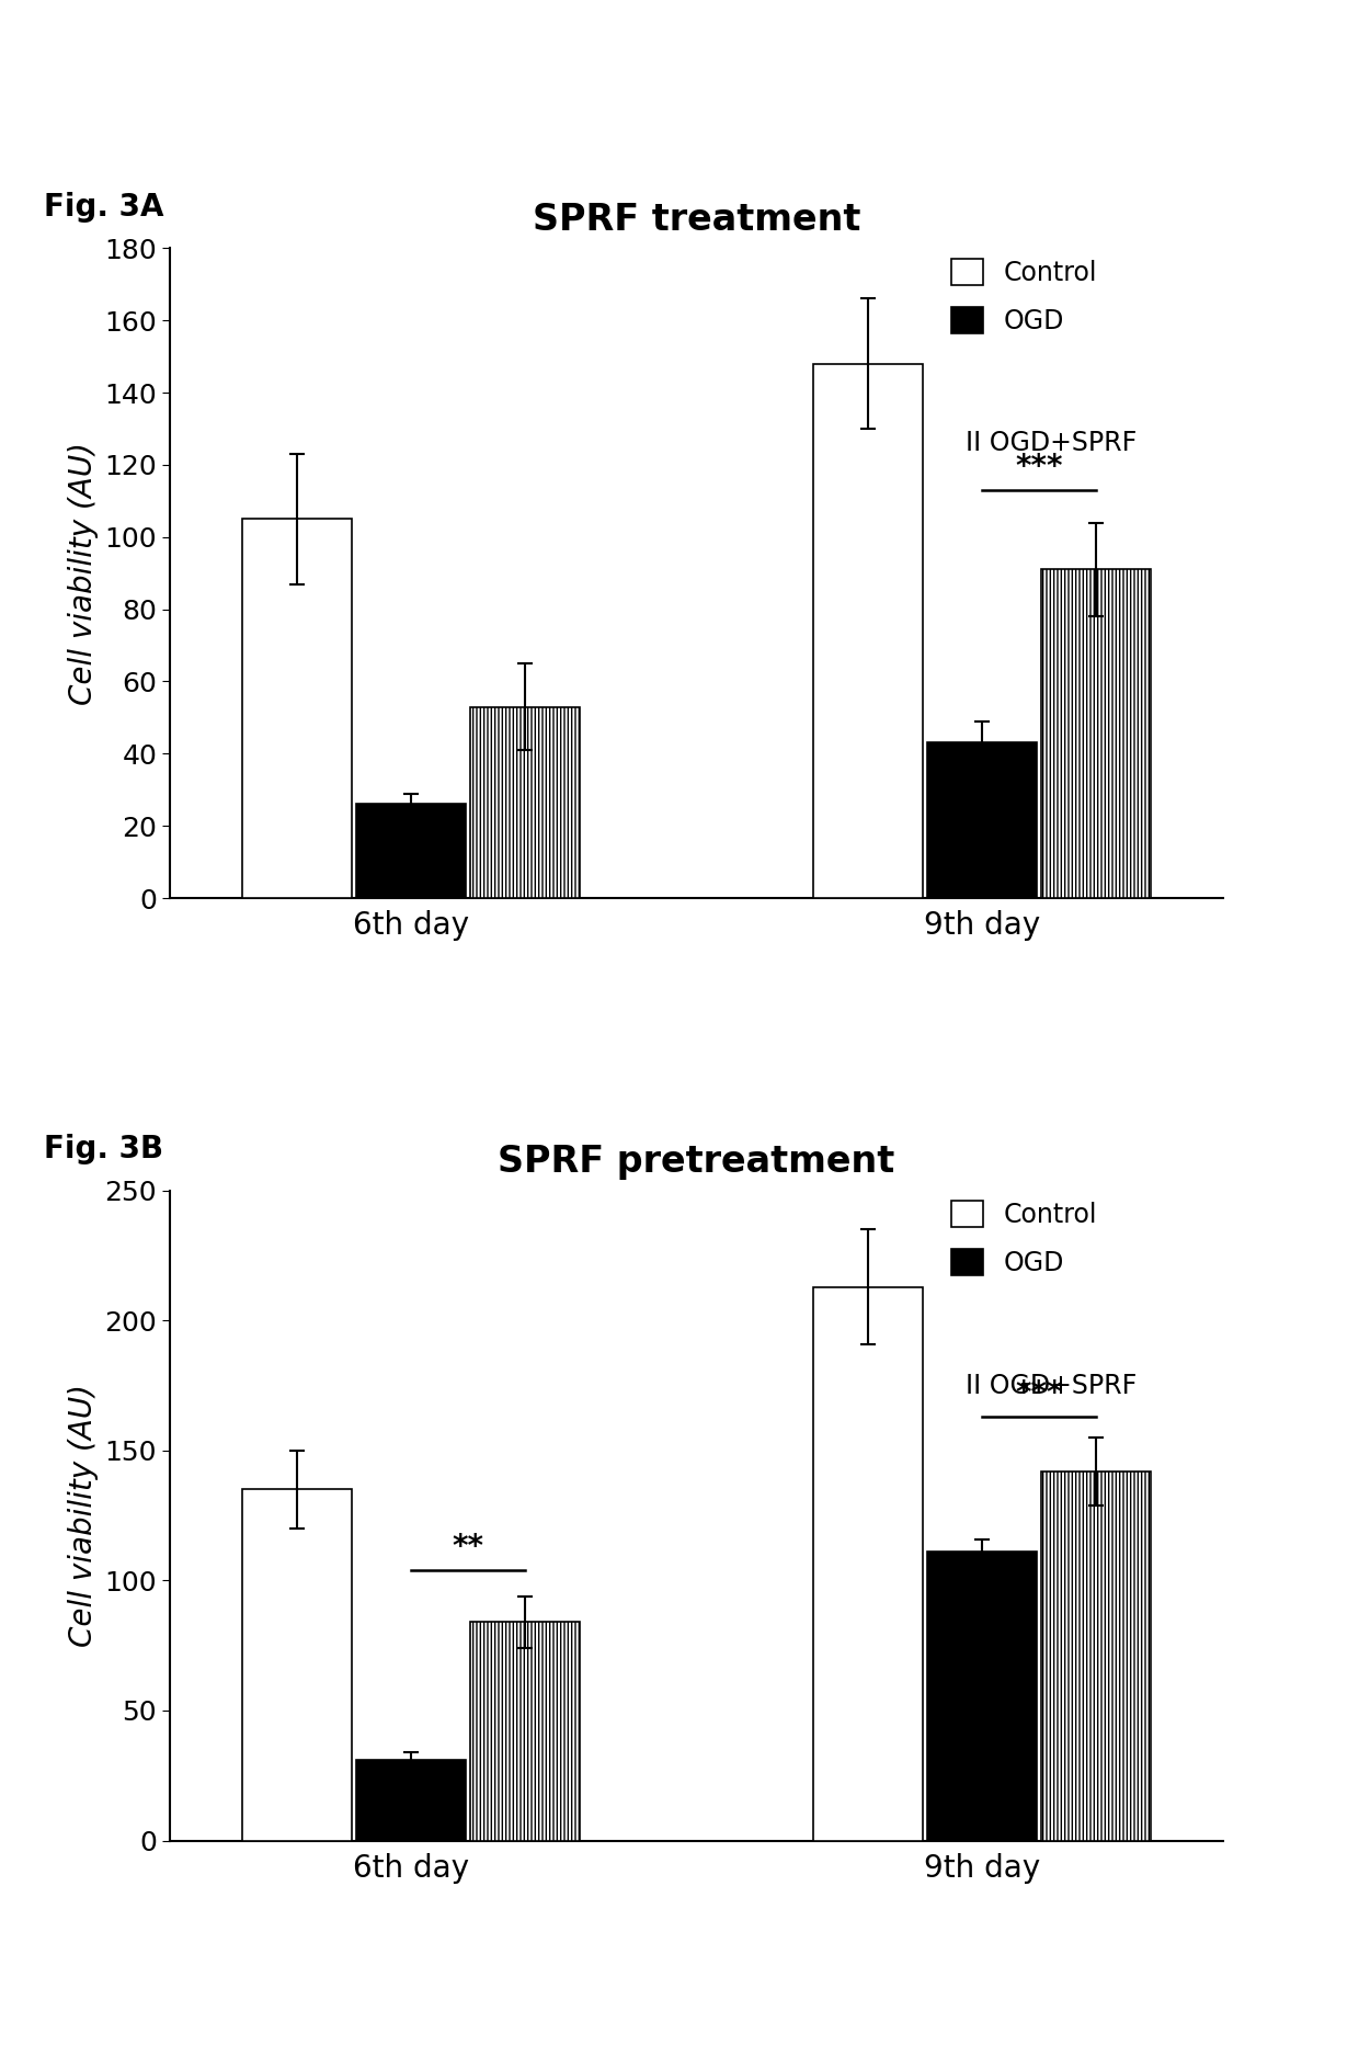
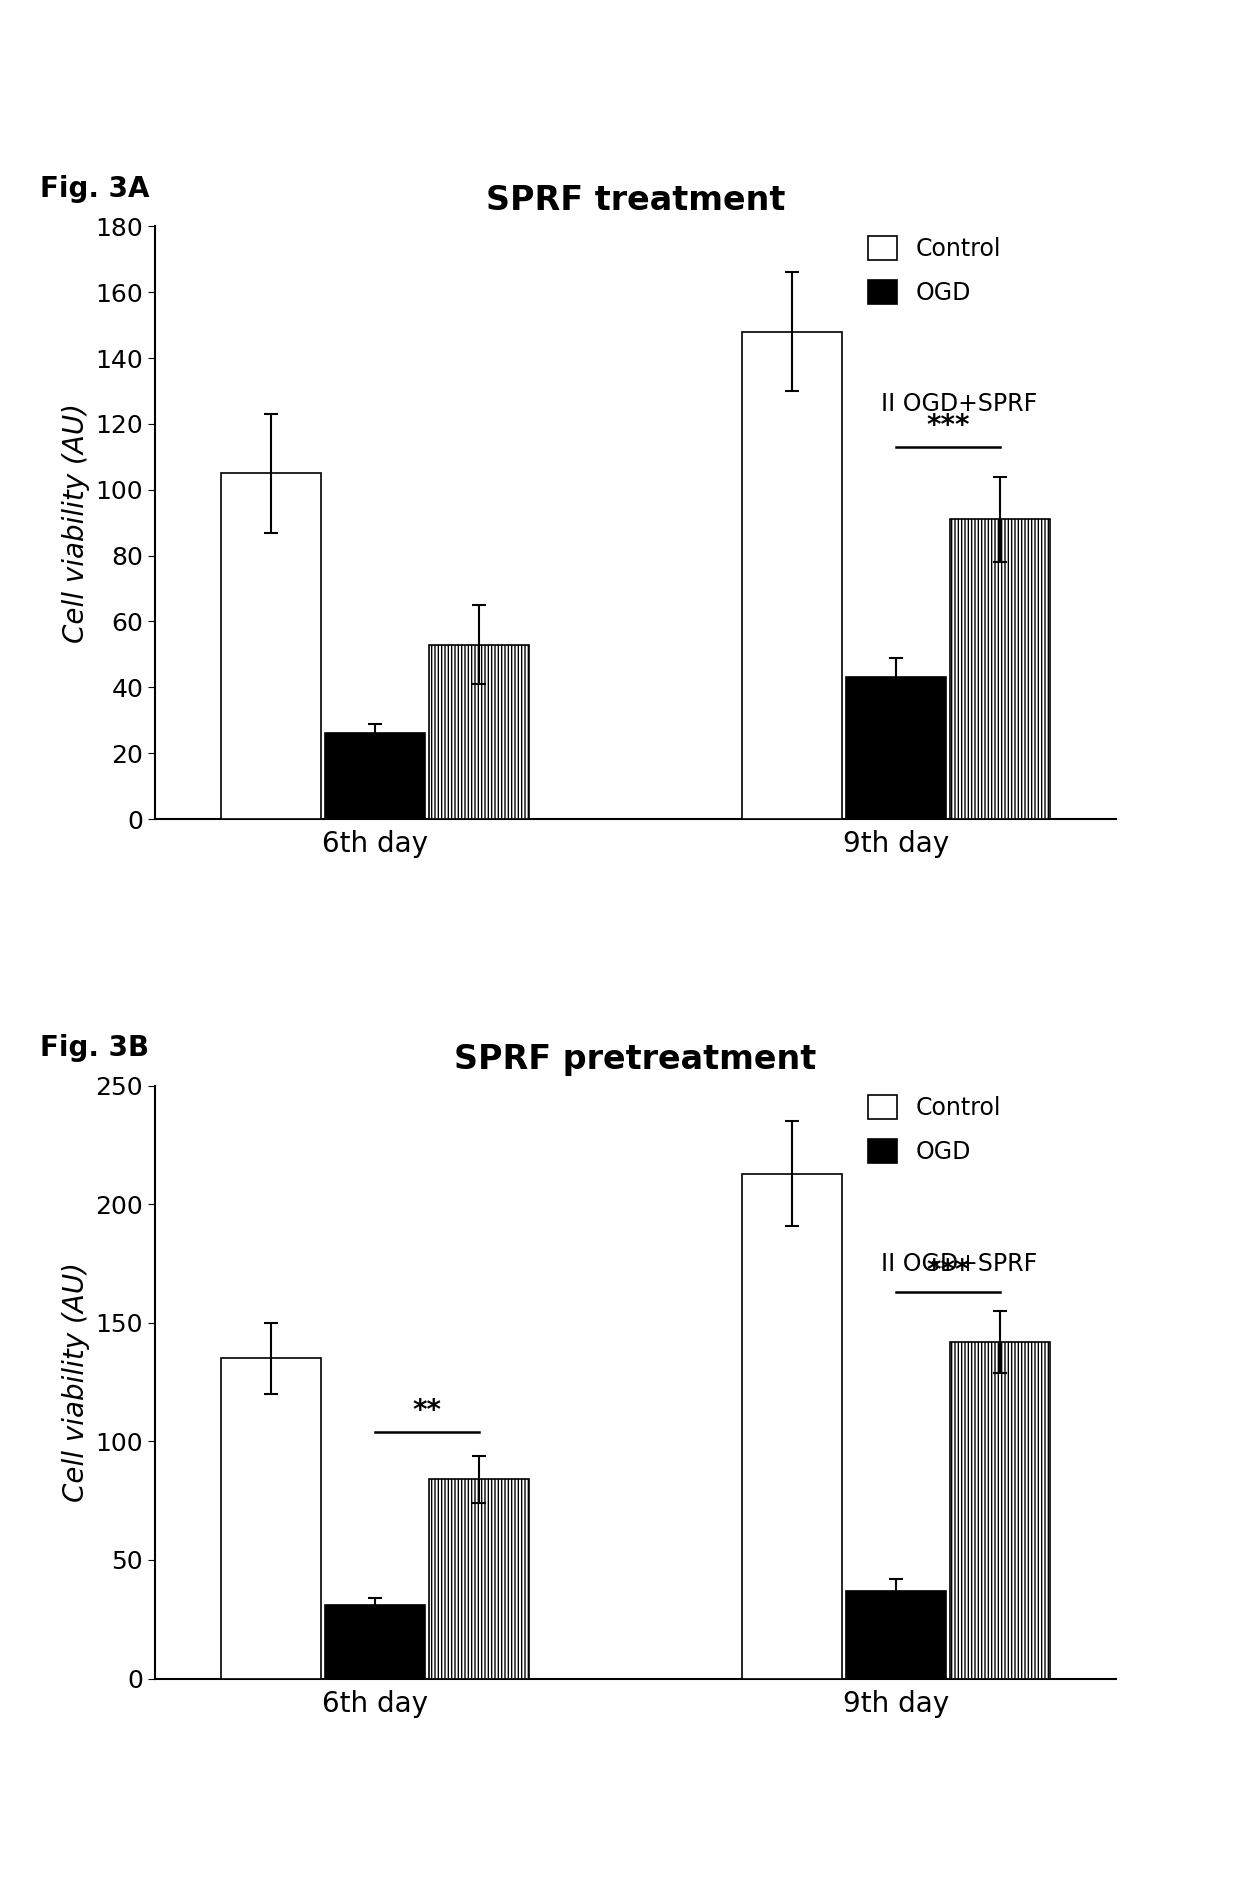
SPRF pretreatment/OGD/9th day: 111 -> 37
